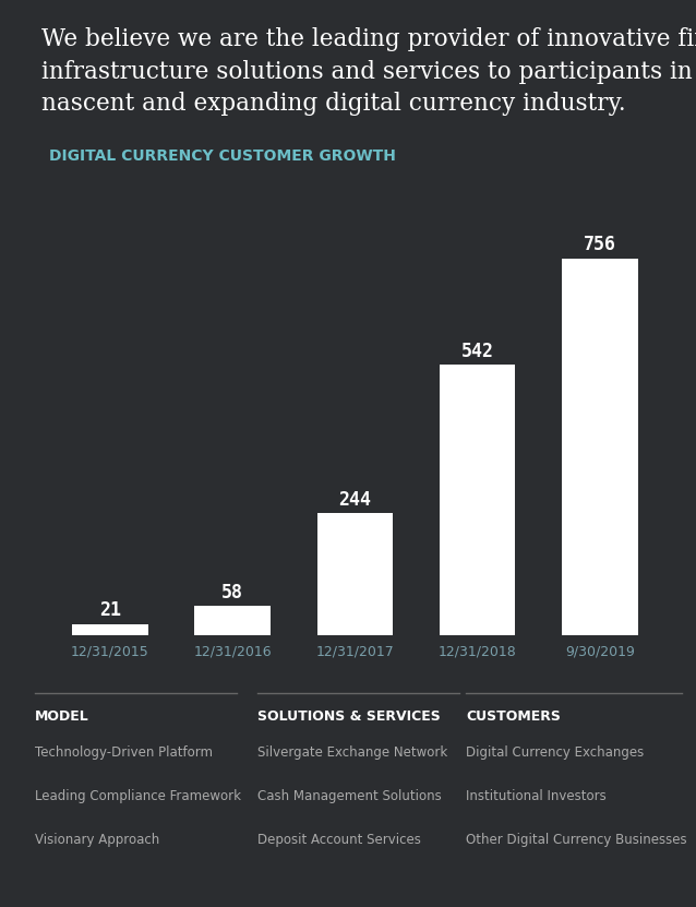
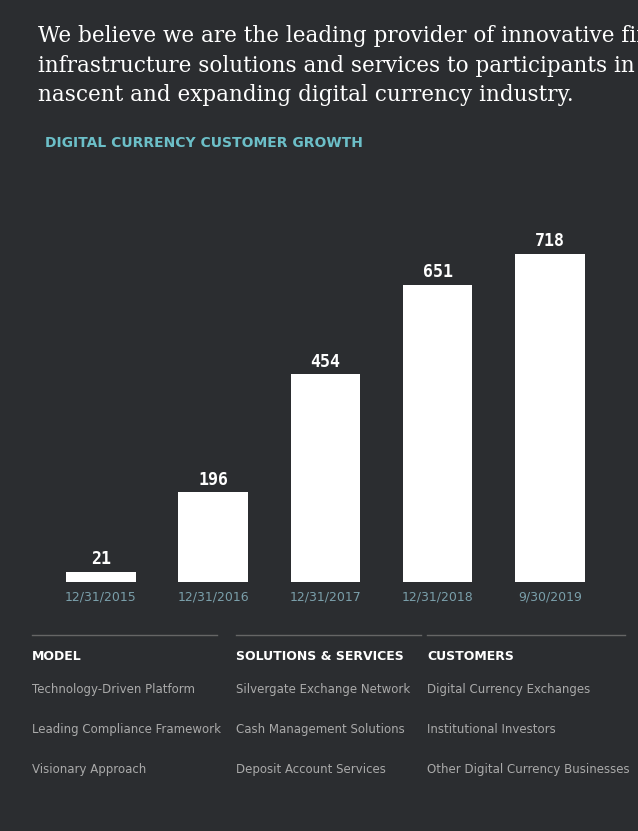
12/31/2016: 58 -> 196
12/31/2017: 244 -> 454
12/31/2018: 542 -> 651
9/30/2019: 756 -> 718
